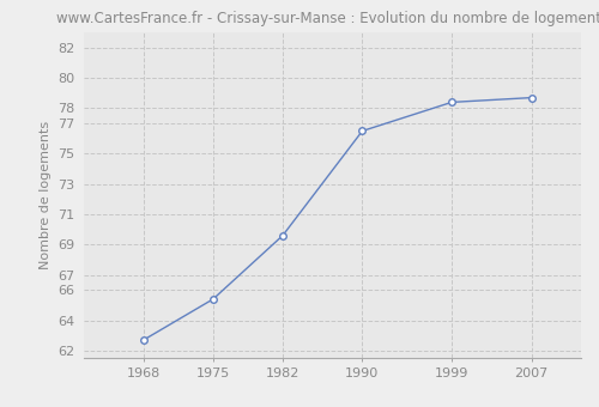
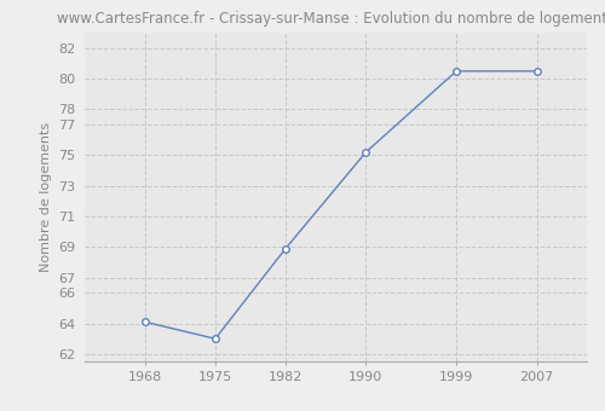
1968: 62.7 -> 64.1
1975: 65.4 -> 63.0
1982: 69.6 -> 68.9
1990: 76.5 -> 75.2
1999: 78.4 -> 80.5
2007: 78.7 -> 80.5
